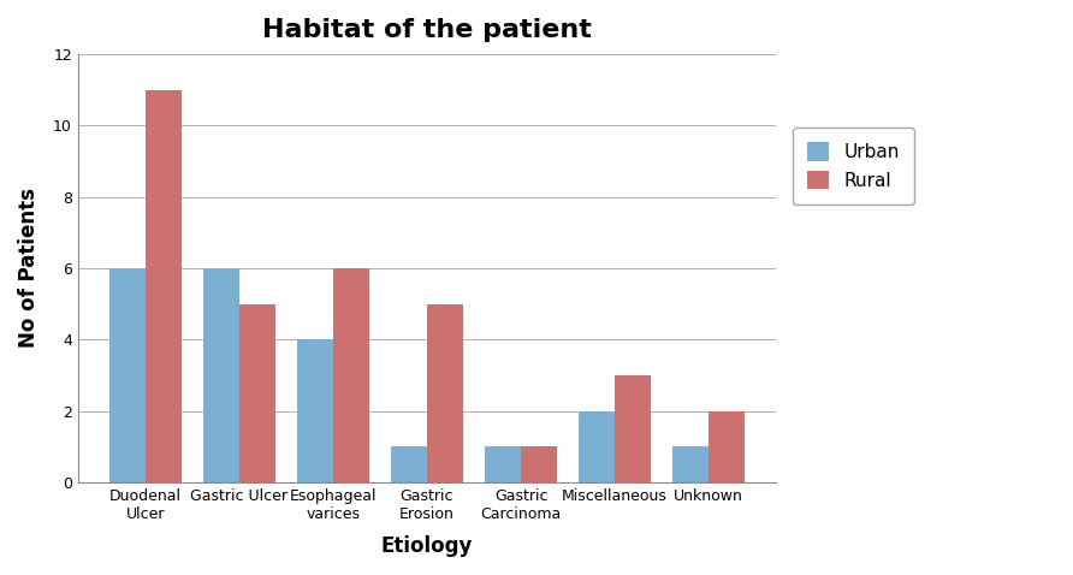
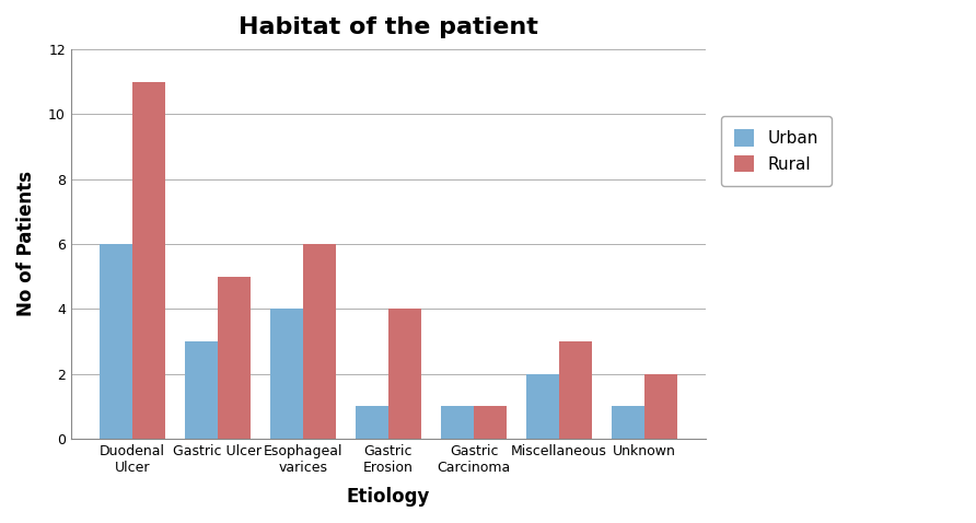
Urban/Gastric Ulcer: 6 -> 3
Rural/Gastric Erosion: 5 -> 4
